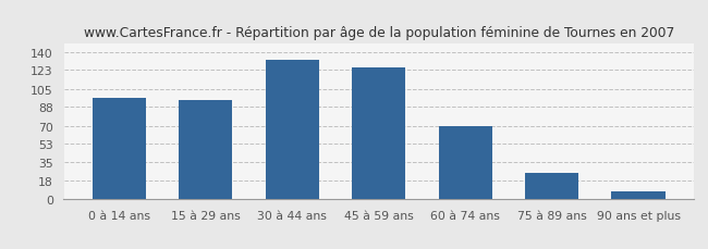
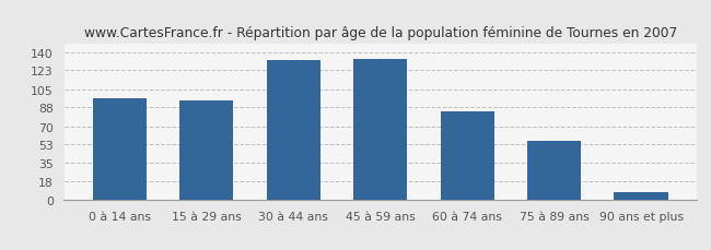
45 à 59 ans: 126 -> 134
60 à 74 ans: 70 -> 84
75 à 89 ans: 25 -> 56
